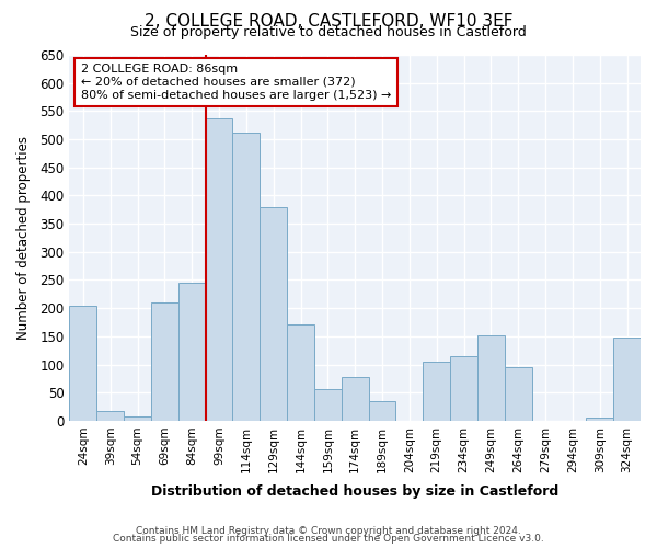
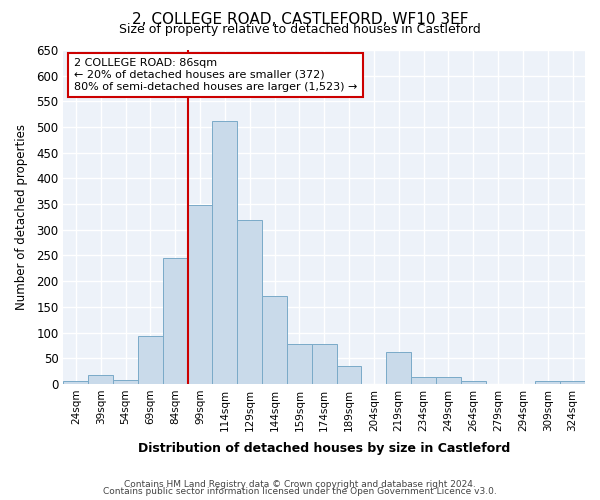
24sqm: 204 -> 5
69sqm: 210 -> 93
99sqm: 538 -> 349
129sqm: 380 -> 319
159sqm: 56 -> 78
219sqm: 104 -> 63
234sqm: 114 -> 13
249sqm: 152 -> 13
264sqm: 96 -> 5
324sqm: 148 -> 5
